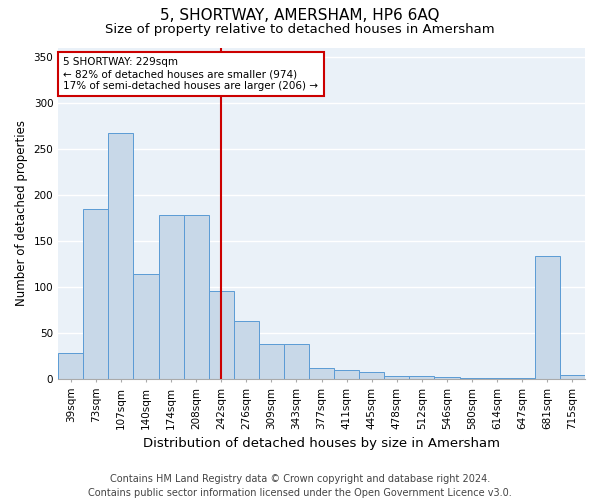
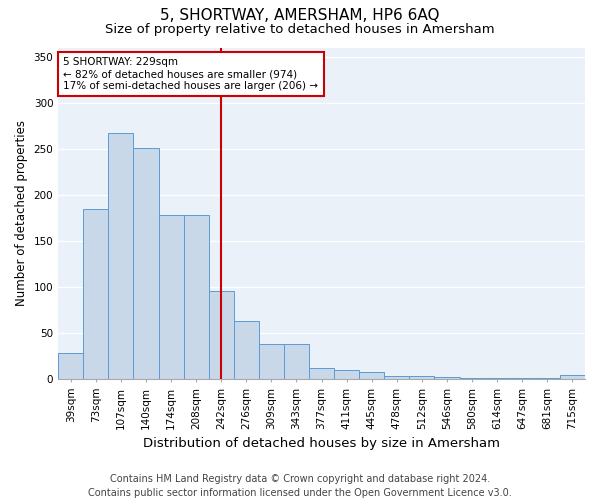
140sqm: 114 -> 251
681sqm: 134 -> 1
